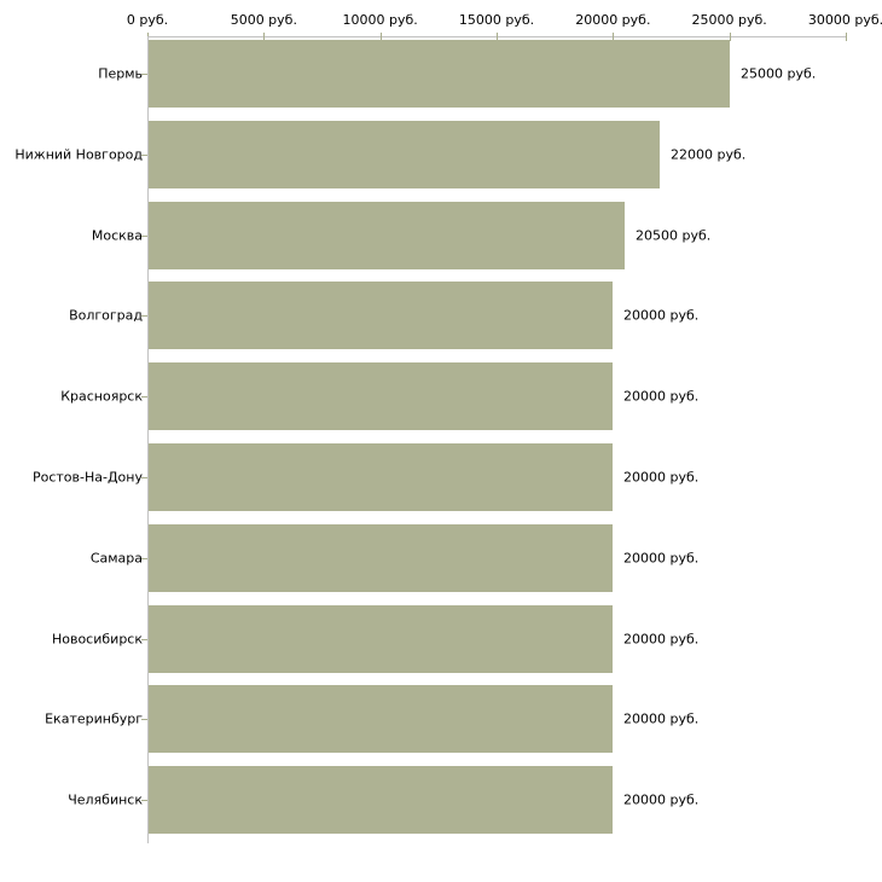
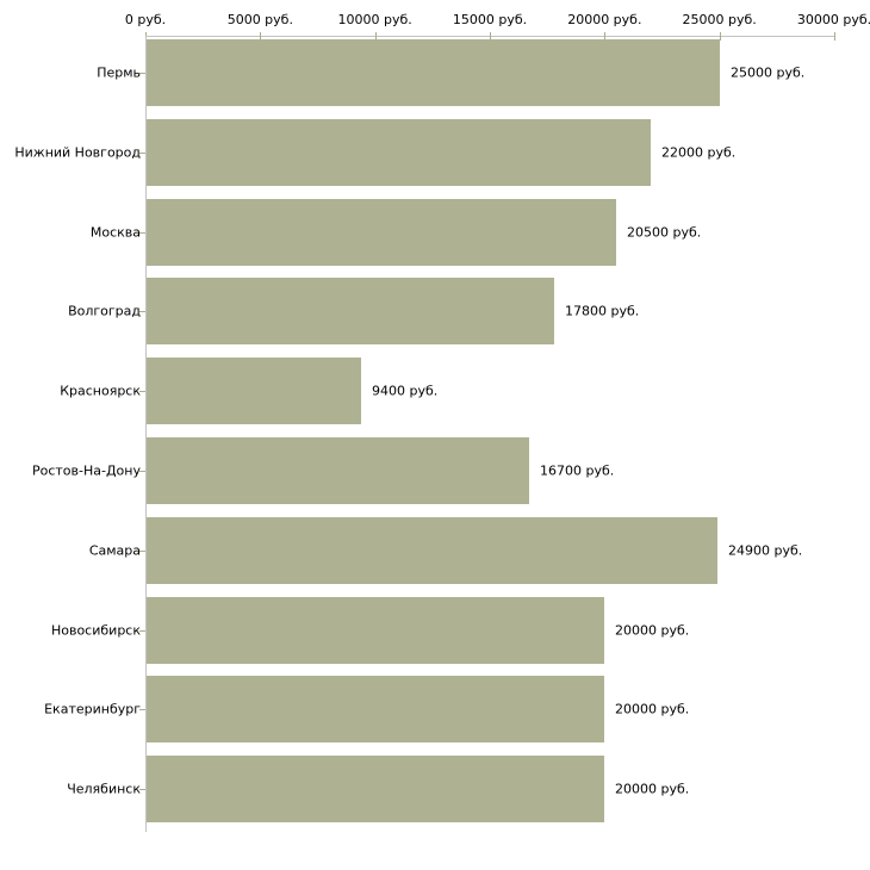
Волгоград: 20000 -> 17800
Красноярск: 20000 -> 9400
Ростов-На-Дону: 20000 -> 16700
Самара: 20000 -> 24900
